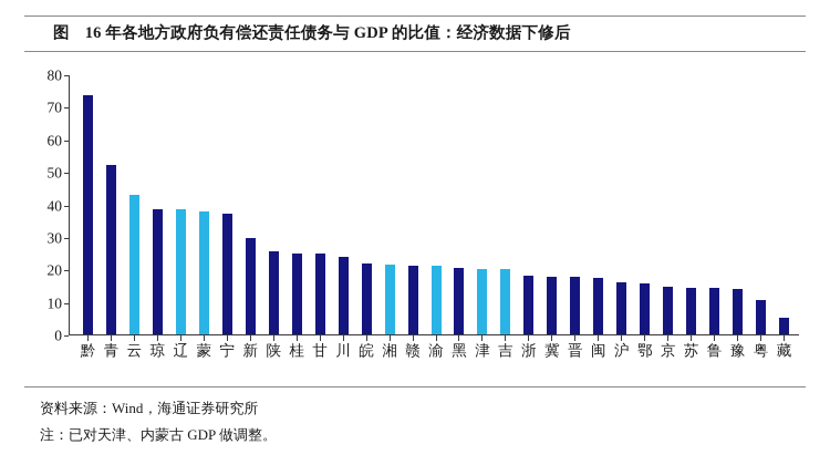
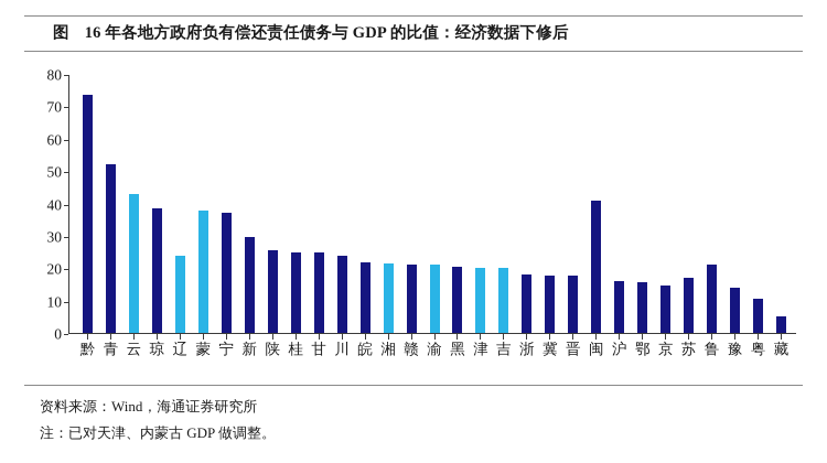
辽: 38 -> 24
闽: 18 -> 41
苏: 14 -> 17
鲁: 14 -> 21
